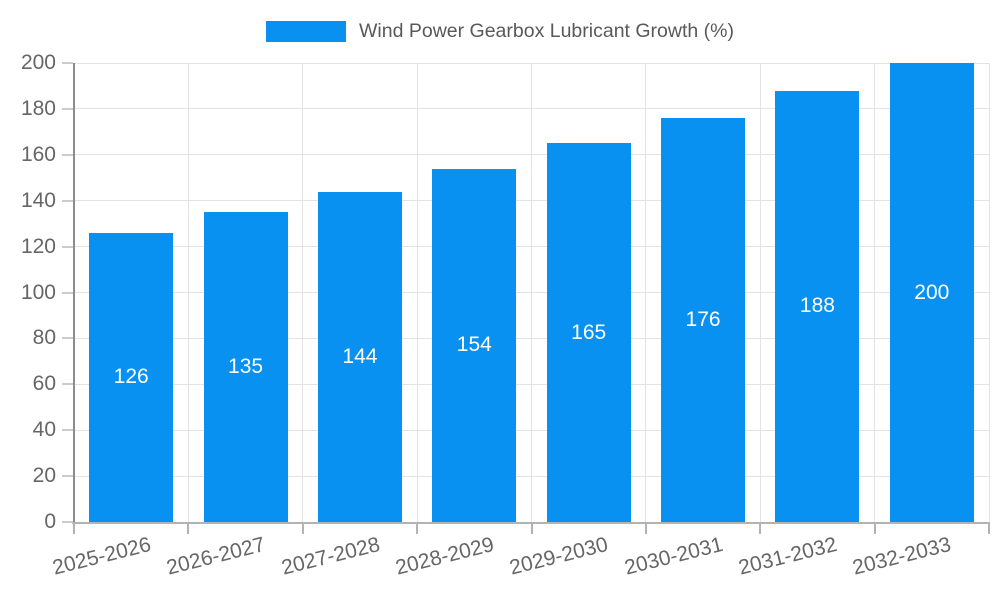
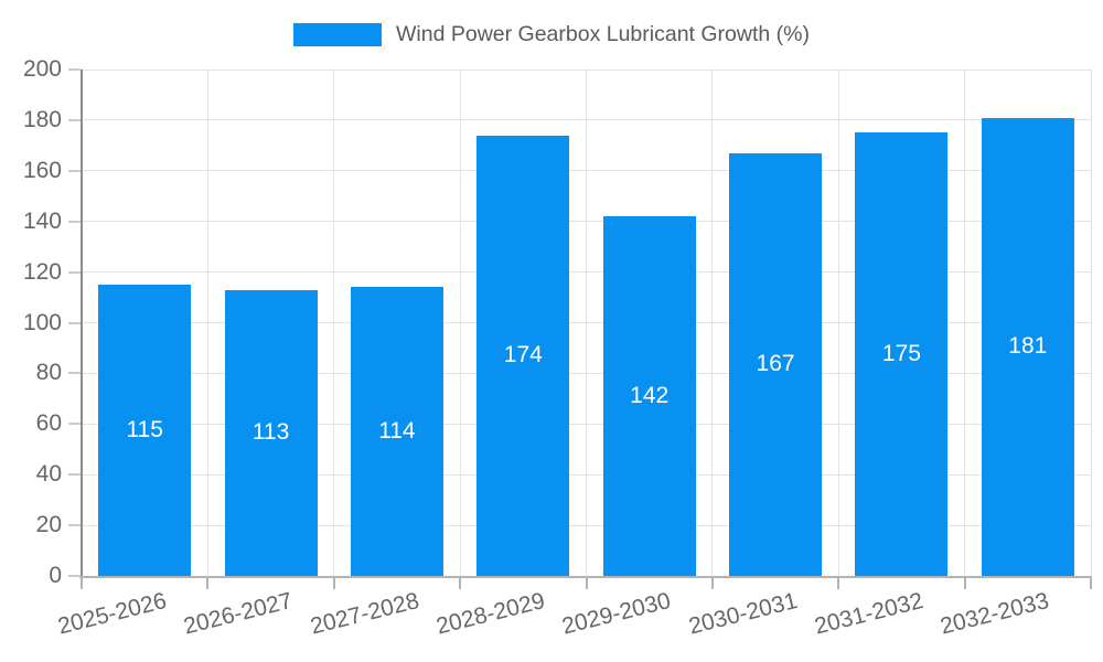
2025-2026: 126 -> 115
2026-2027: 135 -> 113
2027-2028: 144 -> 114
2028-2029: 154 -> 174
2029-2030: 165 -> 142
2030-2031: 176 -> 167
2031-2032: 188 -> 175
2032-2033: 200 -> 181
